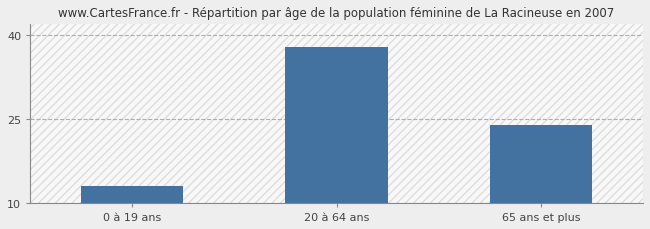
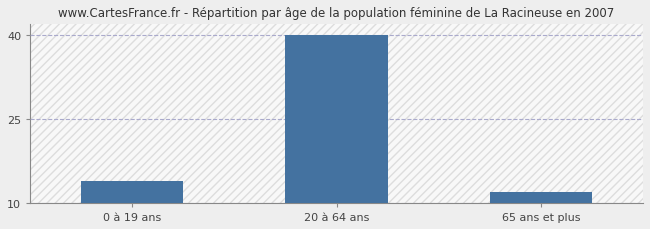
0 à 19 ans: 13 -> 14
20 à 64 ans: 38 -> 40
65 ans et plus: 24 -> 12
